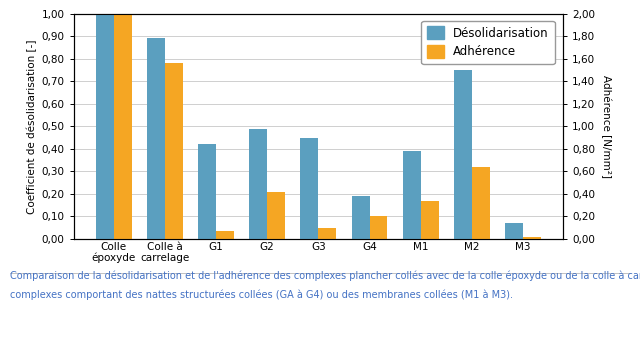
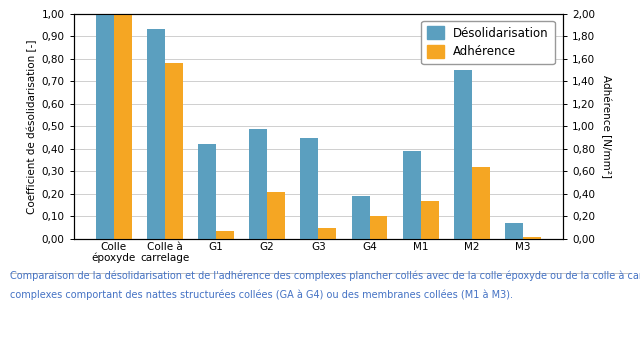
Désolidarisation/Colle à carrelage: 0,89 -> 0,93
